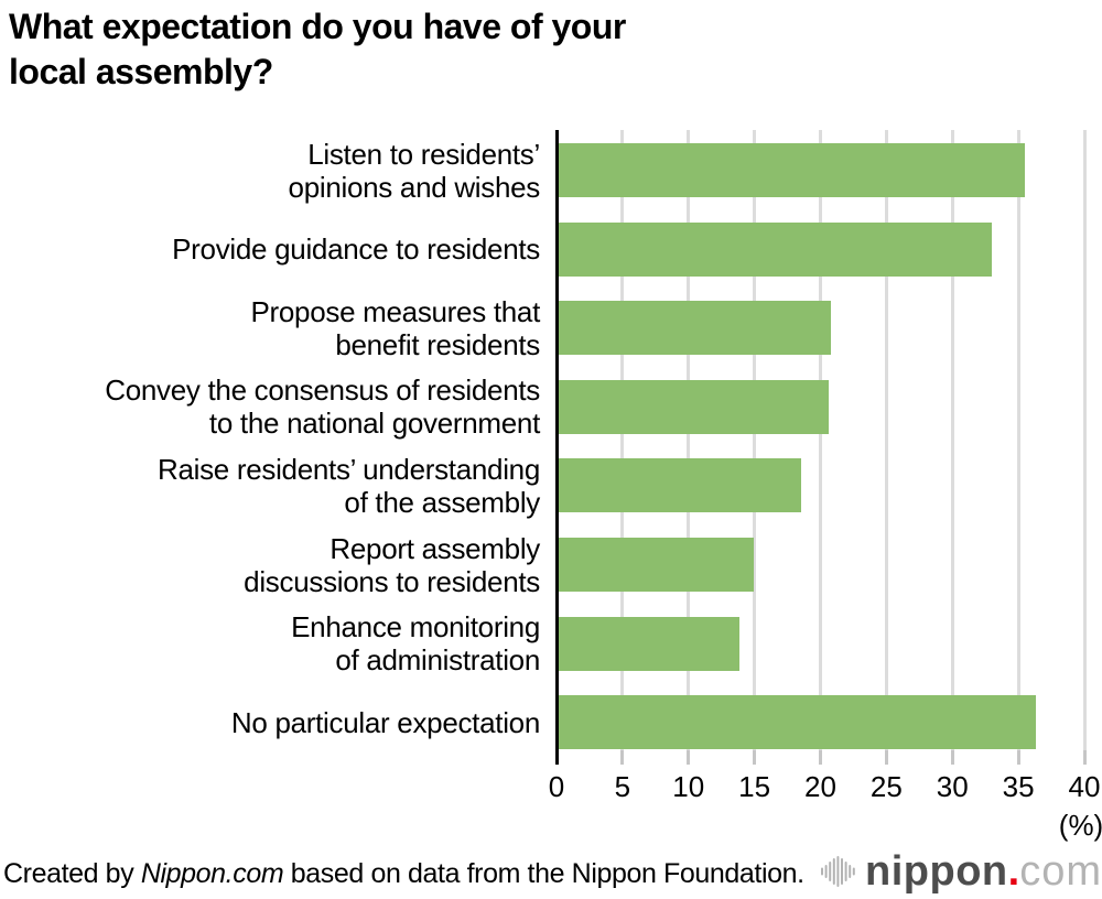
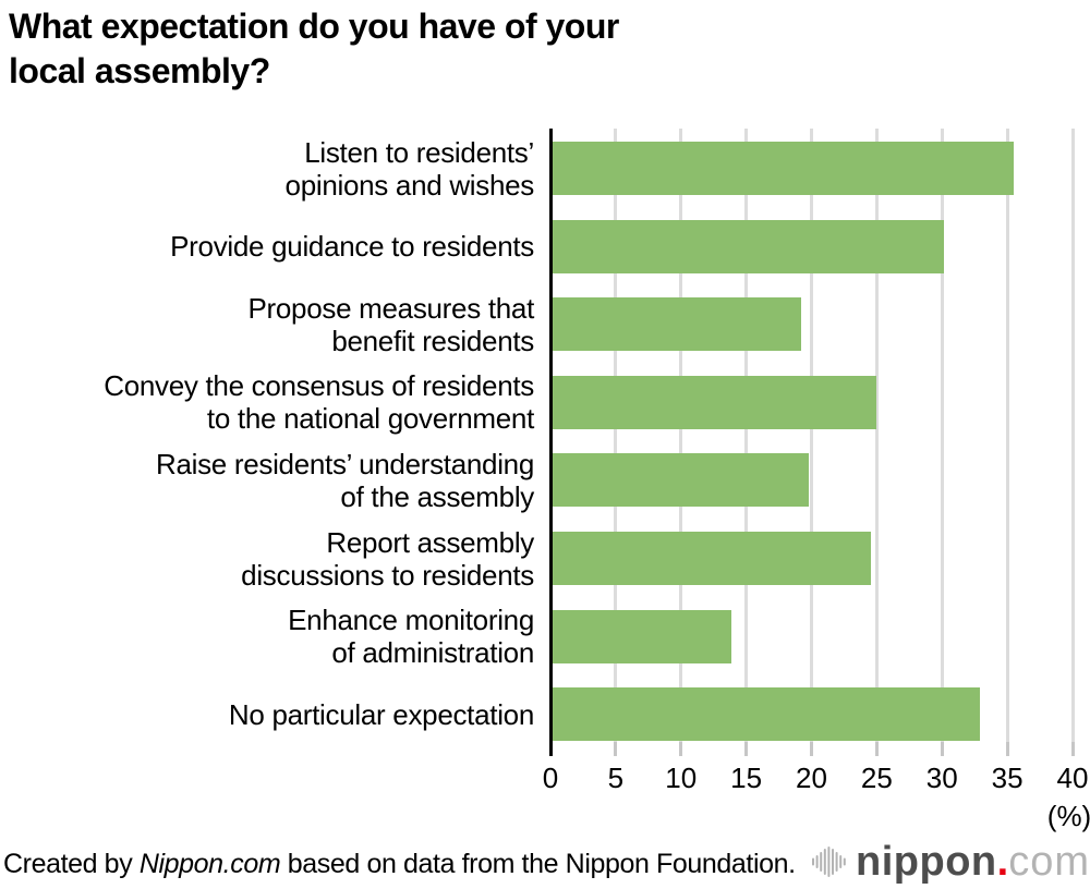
Provide guidance to residents: 32.8 -> 30.0
Propose measures that benefit residents: 20.6 -> 19.0
Convey the consensus of residents to the national government: 20.5 -> 24.8
Raise residents’ understanding of the assembly: 18.4 -> 19.6
Report assembly discussions to residents: 14.8 -> 24.4
No particular expectation: 36.2 -> 32.7
